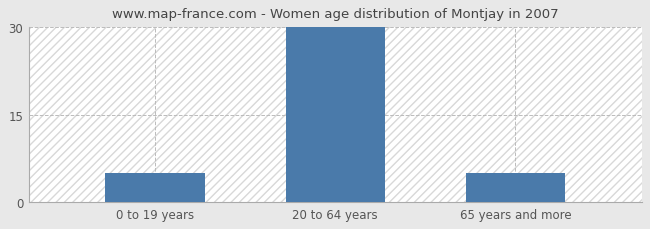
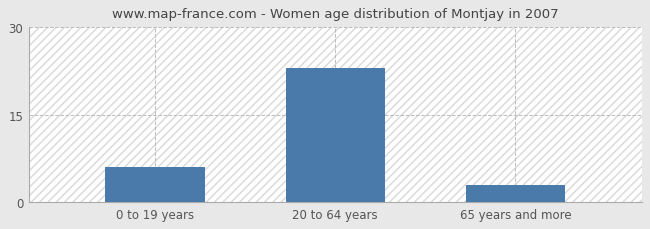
0 to 19 years: 5 -> 6
20 to 64 years: 30 -> 23
65 years and more: 5 -> 3
